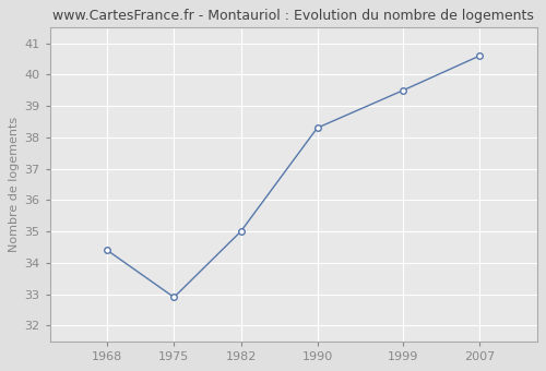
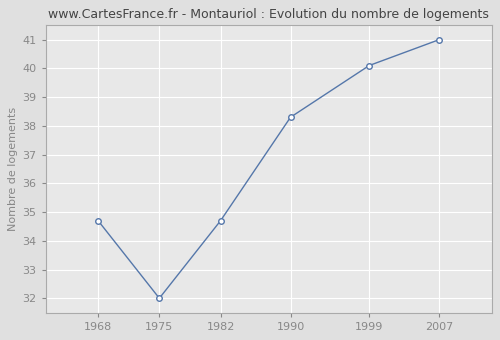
1968: 34.4 -> 34.7
1975: 32.9 -> 32.0
1982: 35.0 -> 34.7
1999: 39.5 -> 40.1
2007: 40.6 -> 41.0
